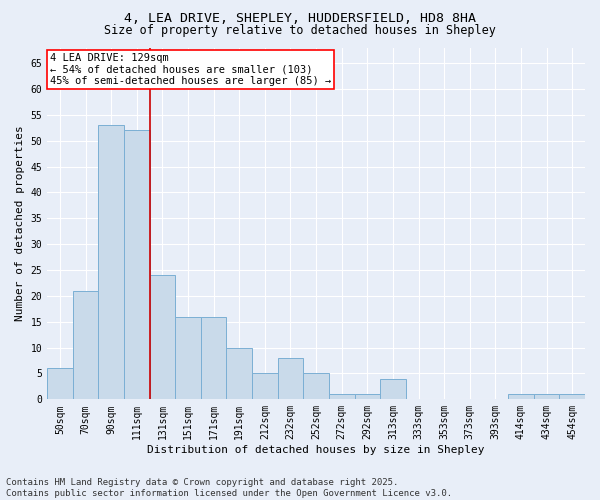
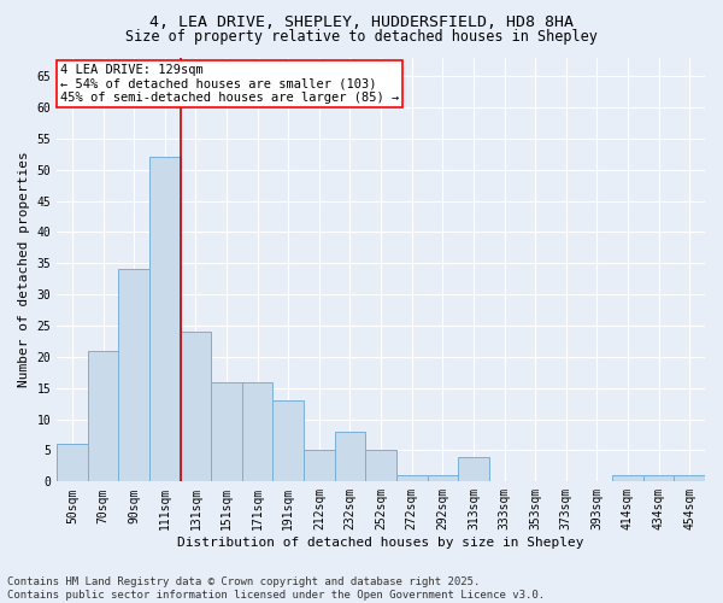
90sqm: 53 -> 34
191sqm: 10 -> 13
